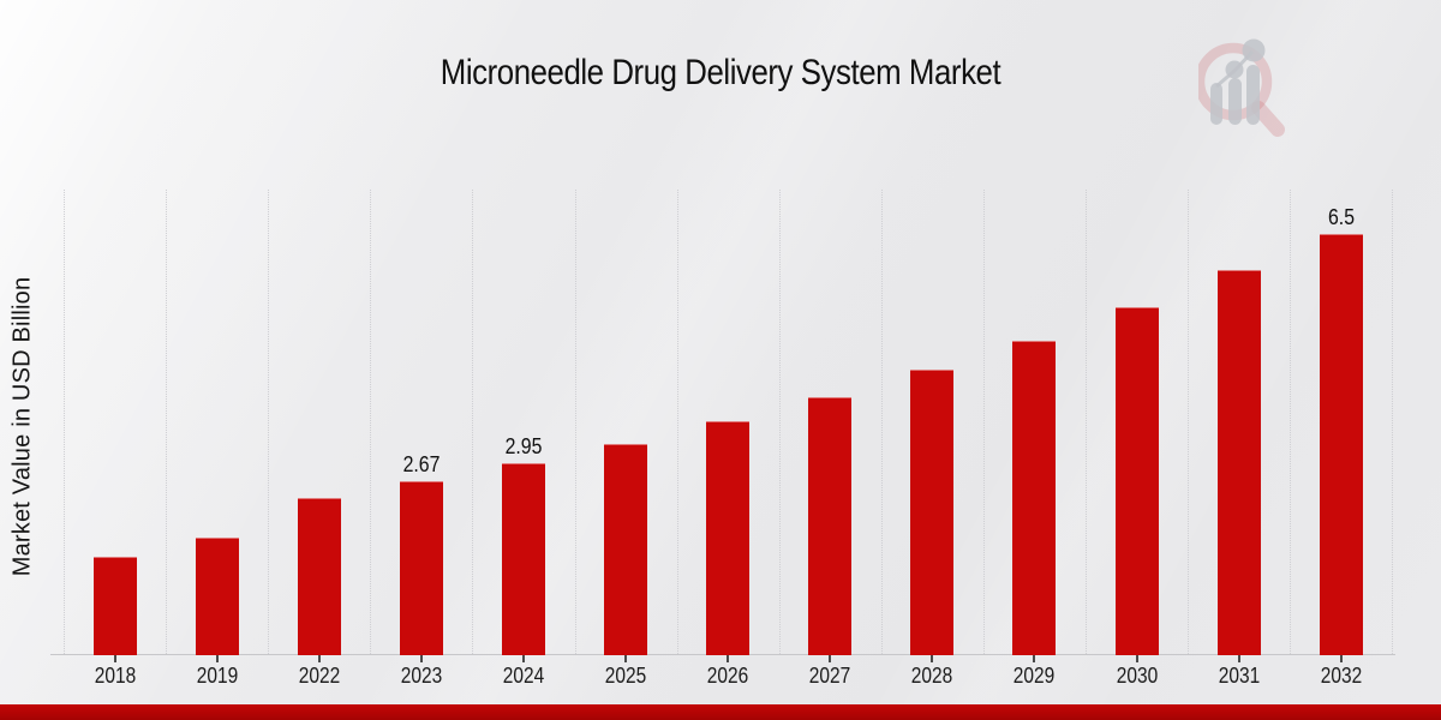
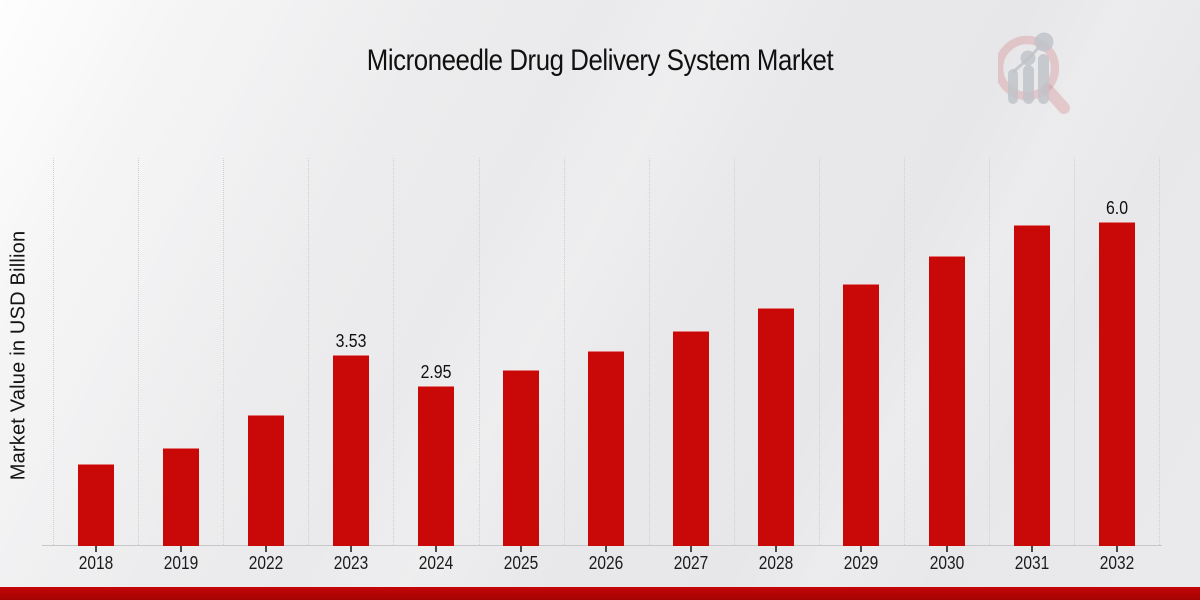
2023: 2.67 -> 3.53
2032: 6.5 -> 6.0
